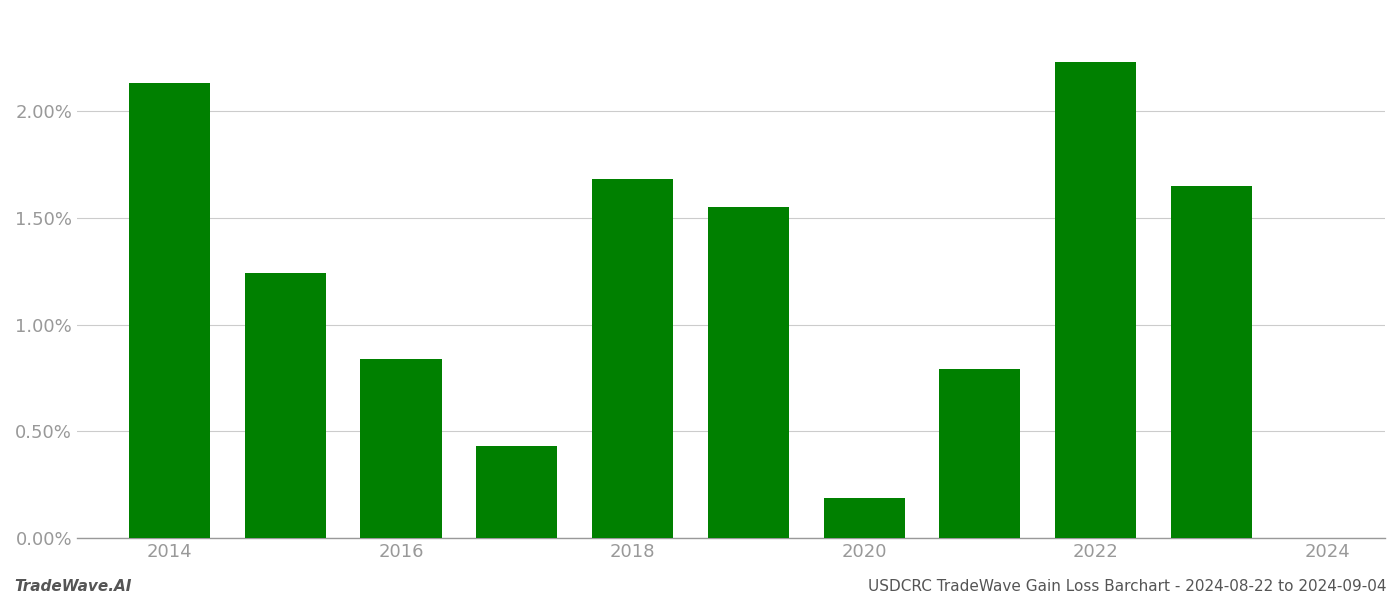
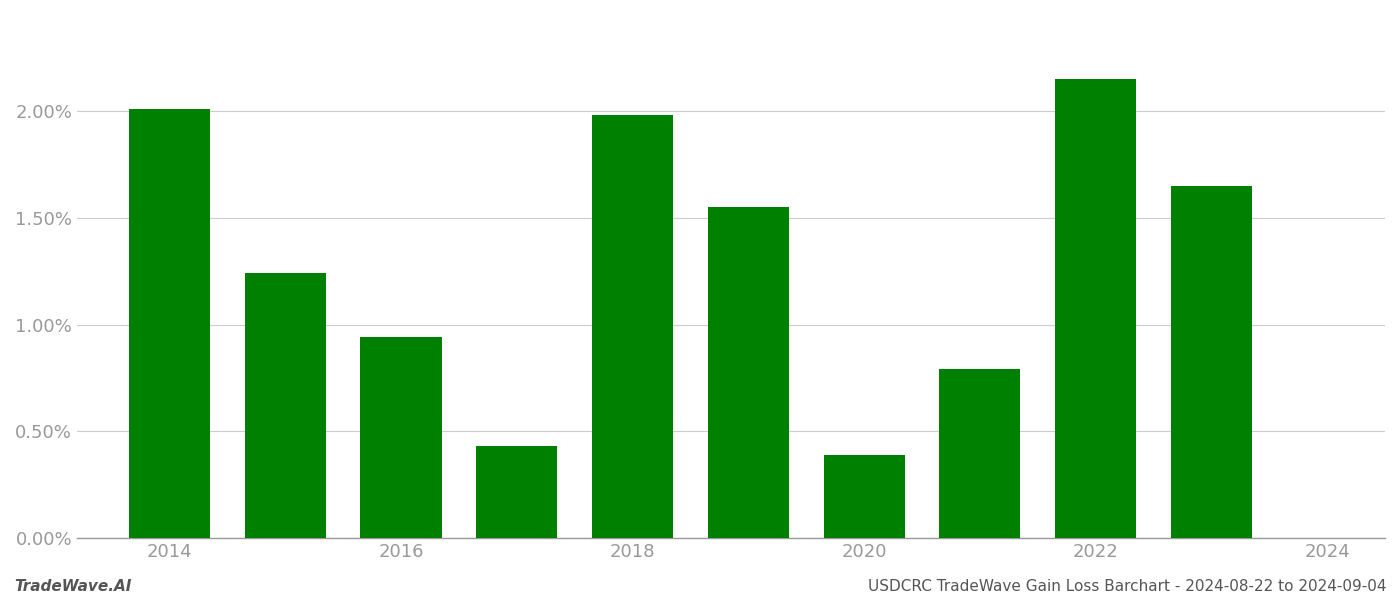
2014: 2.13% -> 2.01%
2016: 0.84% -> 0.94%
2018: 1.68% -> 1.98%
2020: 0.19% -> 0.39%
2022: 2.23% -> 2.15%
